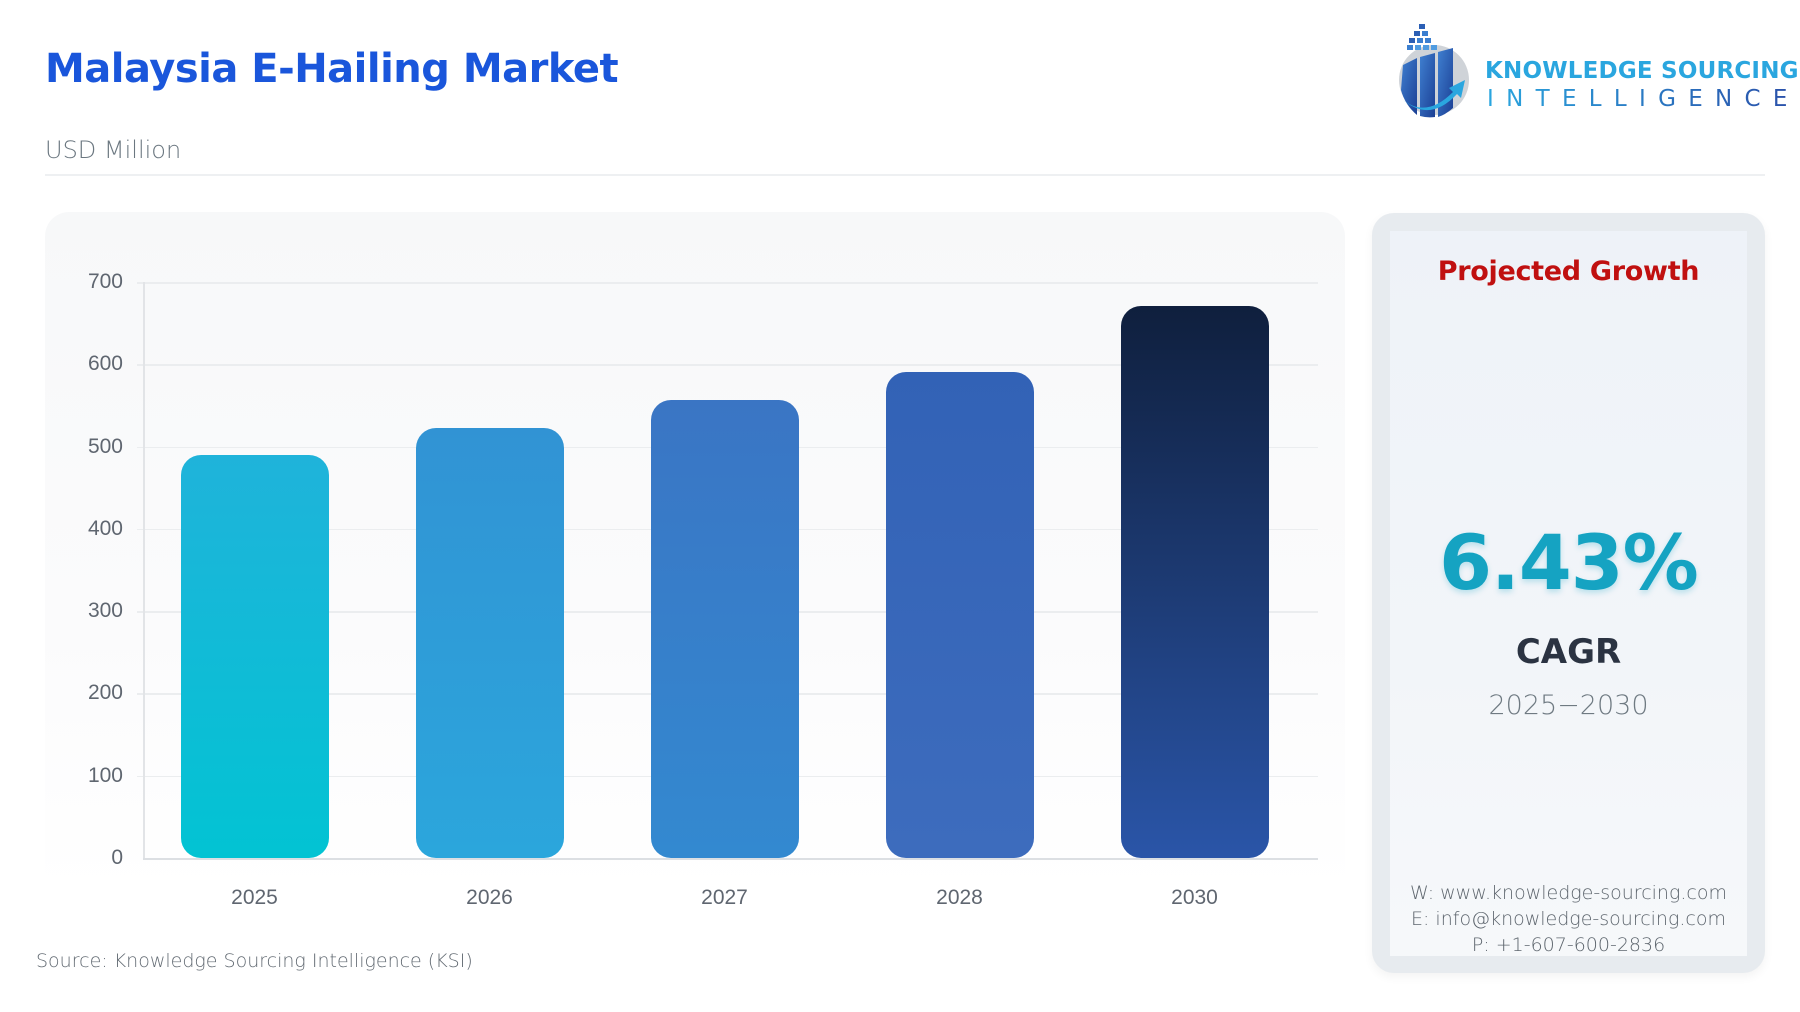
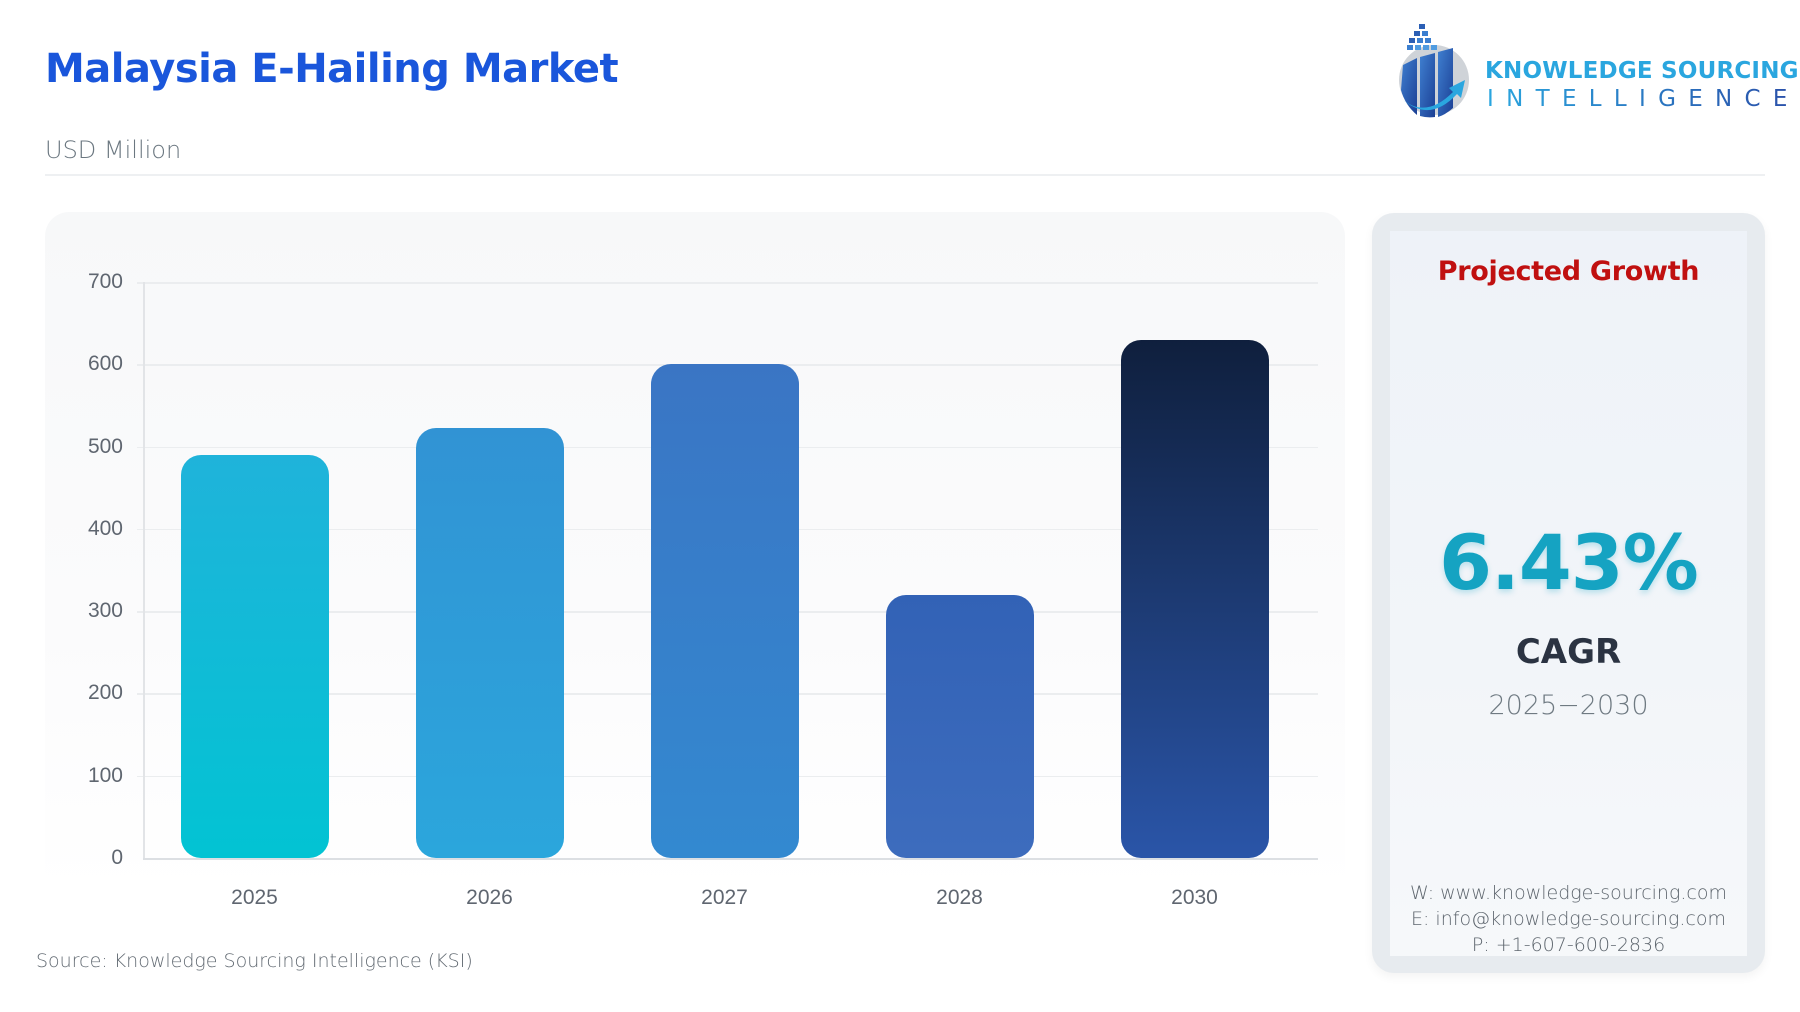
2027: 560 -> 600
2028: 590 -> 320
2030: 670 -> 630
